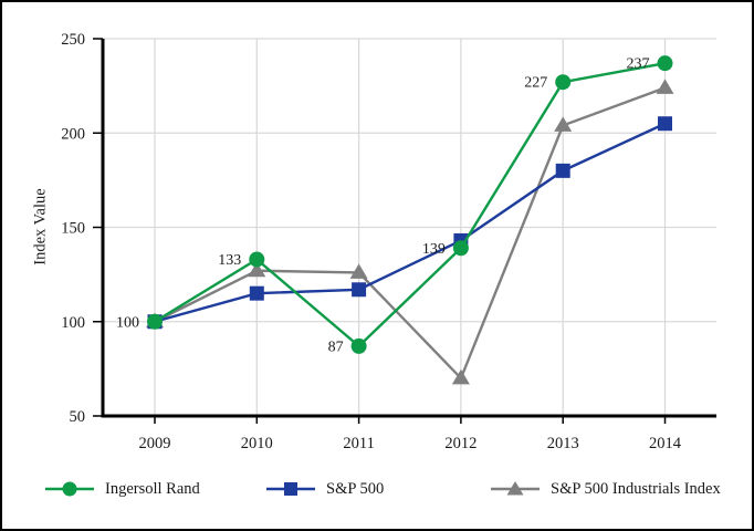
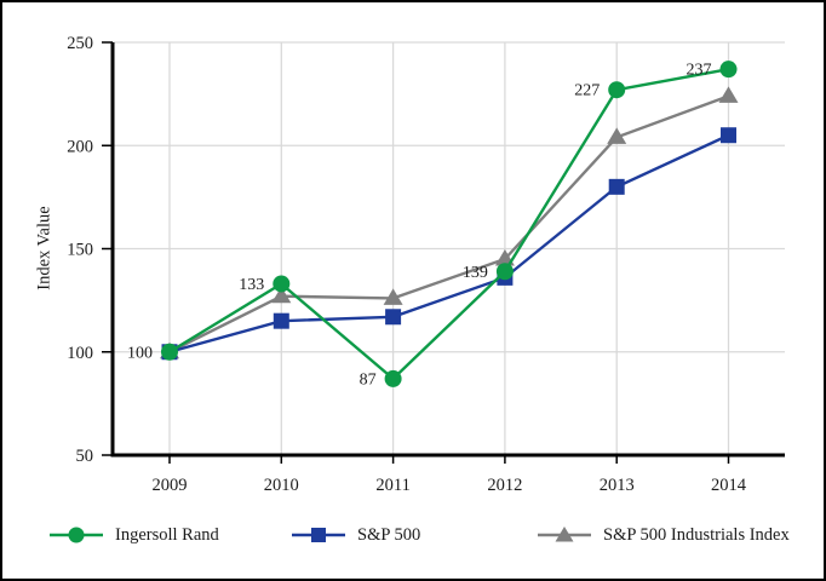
S&P 500/2012: 143 -> 136
S&P 500 Industrials Index/2012: 70 -> 145
